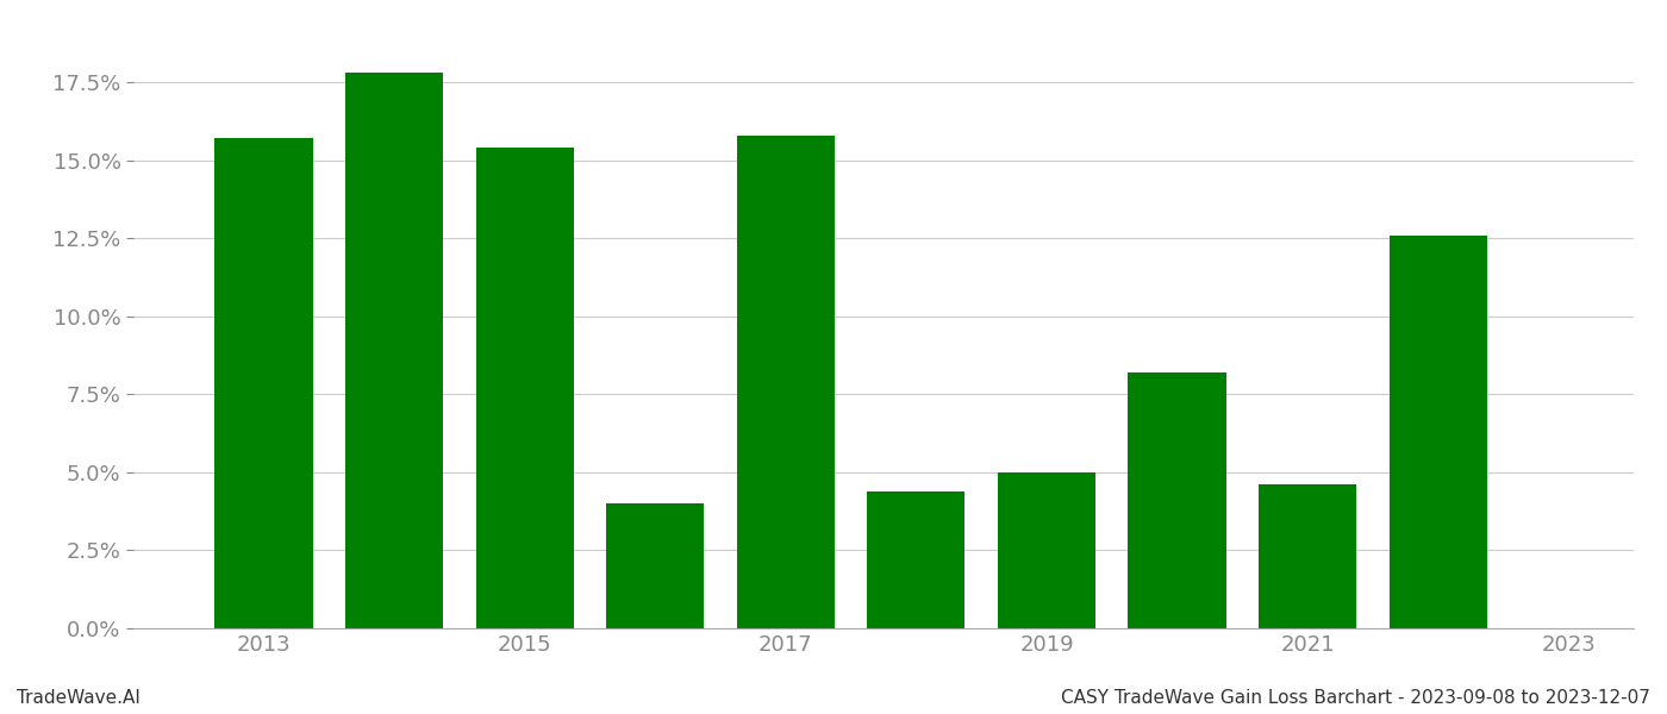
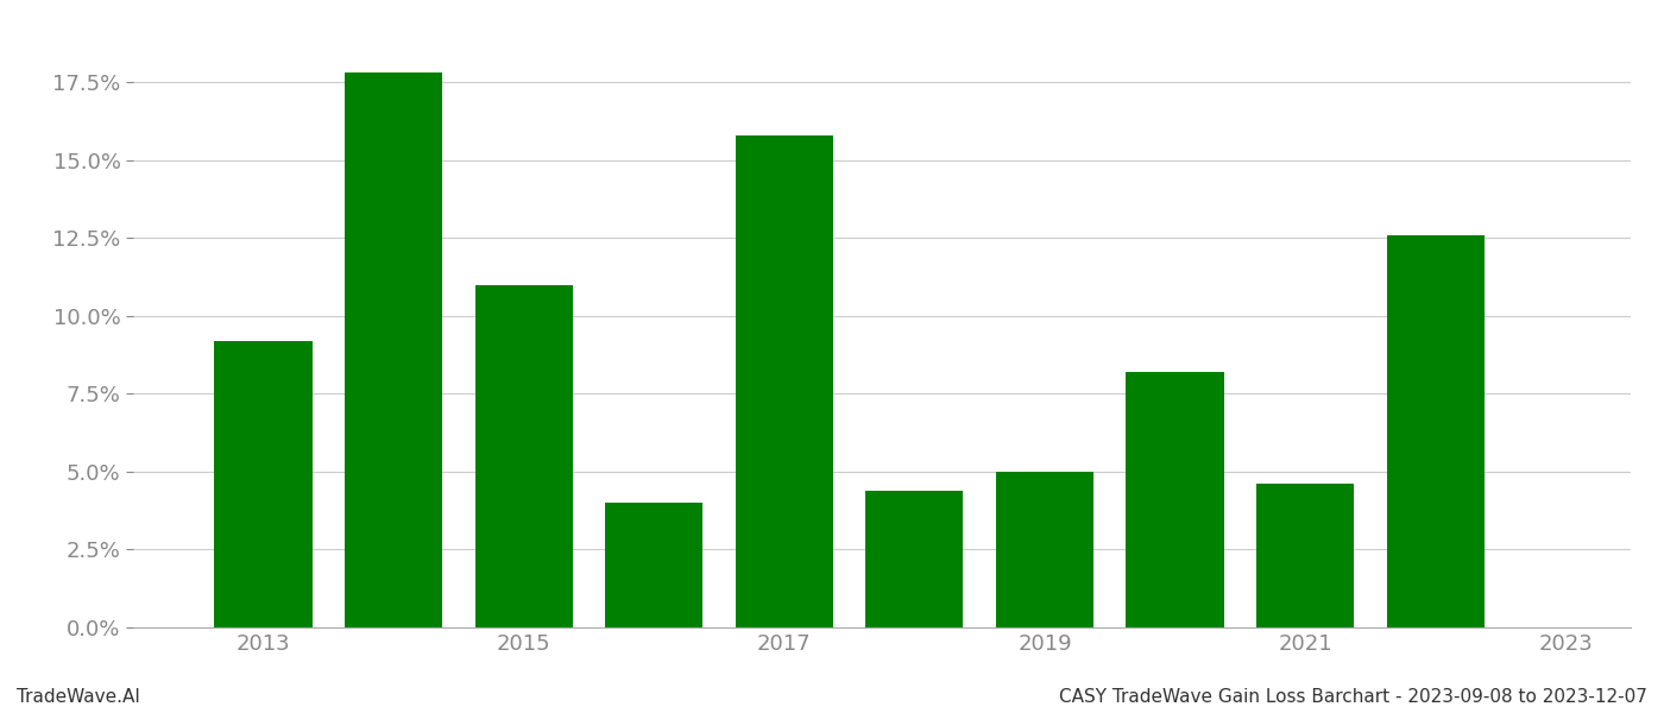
2013: 15.7% -> 9.2%
2015: 15.4% -> 11.0%
